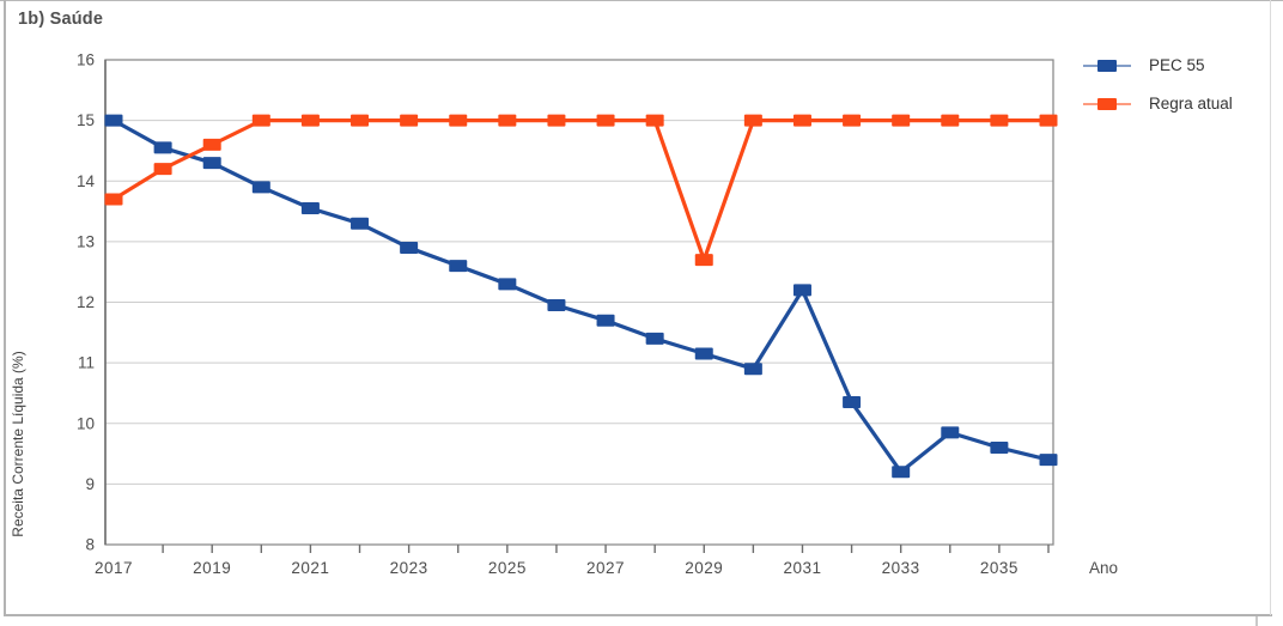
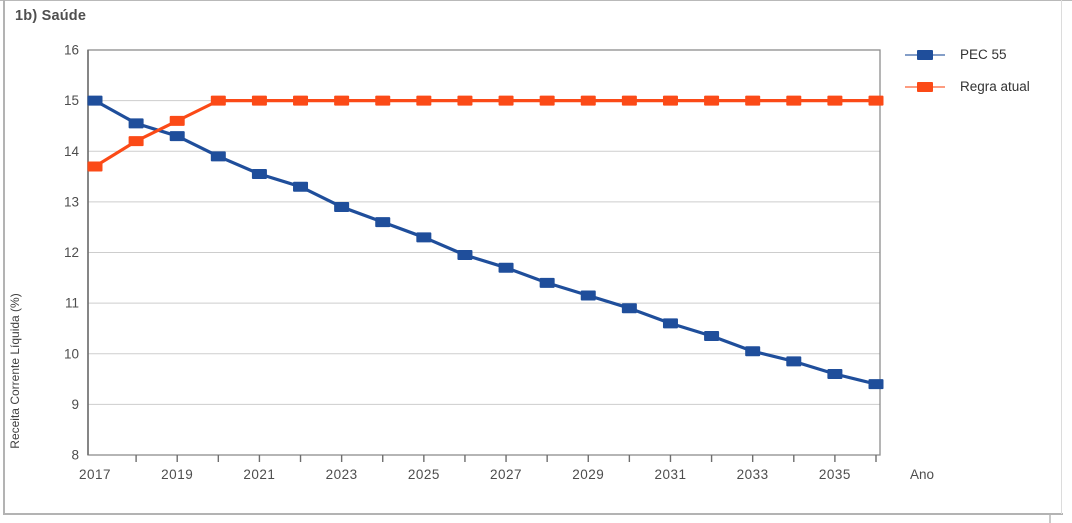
Regra atual/2029: 12.7 -> 15.0
PEC 55/2031: 12.2 -> 10.6
PEC 55/2033: 9.2 -> 10.1
